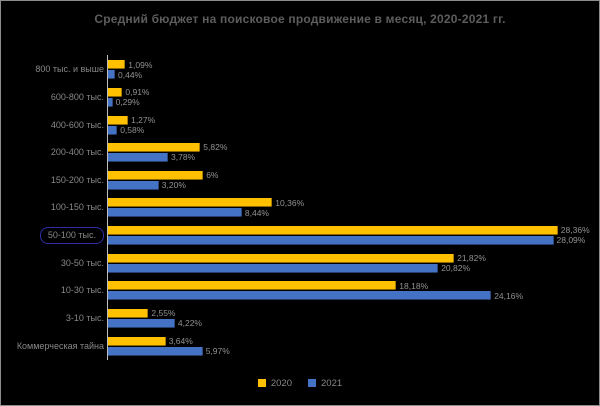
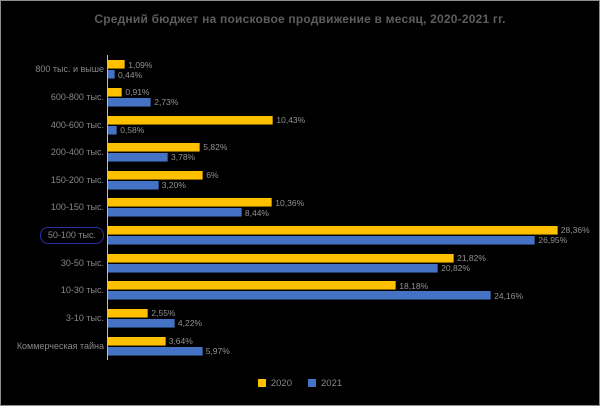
2021/600-800 тыс.: 0,29% -> 2,73%
2020/400-600 тыс.: 1,27% -> 10,43%
2021/50-100 тыс.: 28,09% -> 26,95%
